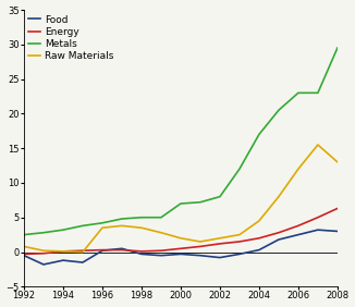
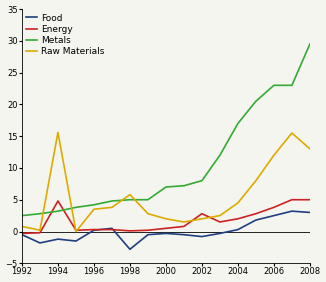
Energy/1994: 0.1 -> 4.8
Raw Materials/1994: 0.1 -> 15.6
Food/1998: -0.3 -> -2.8
Raw Materials/1998: 3.5 -> 5.8
Energy/2002: 1.2 -> 2.8
Energy/2008: 6.3 -> 5.0
